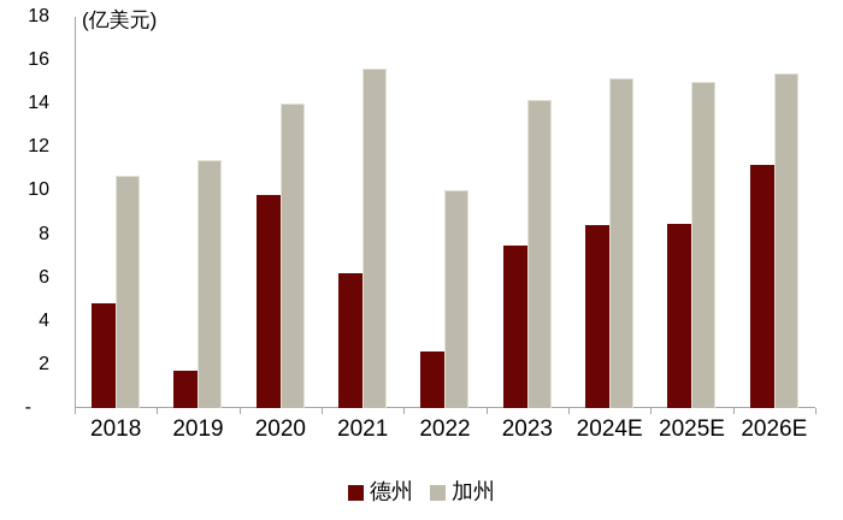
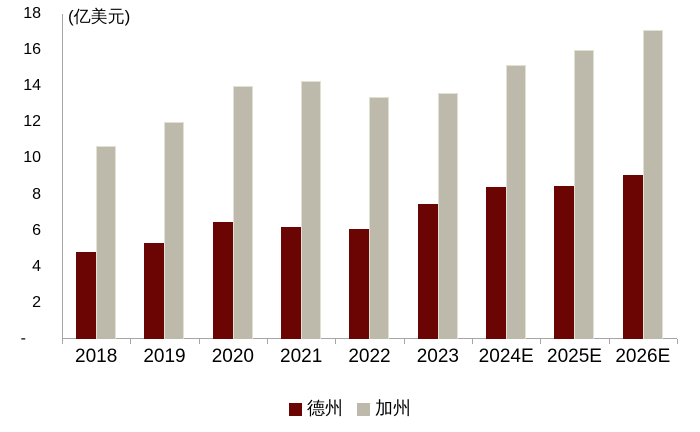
德州/2019: 1.7 -> 5.3
加州/2019: 11.4 -> 12.0
德州/2020: 9.8 -> 6.5
加州/2021: 15.6 -> 14.3
德州/2022: 2.6 -> 6.1
加州/2022: 10.0 -> 13.4
加州/2023: 14.2 -> 13.6
加州/2025E: 15.0 -> 16.0
德州/2026E: 11.2 -> 9.1
加州/2026E: 15.4 -> 17.1
